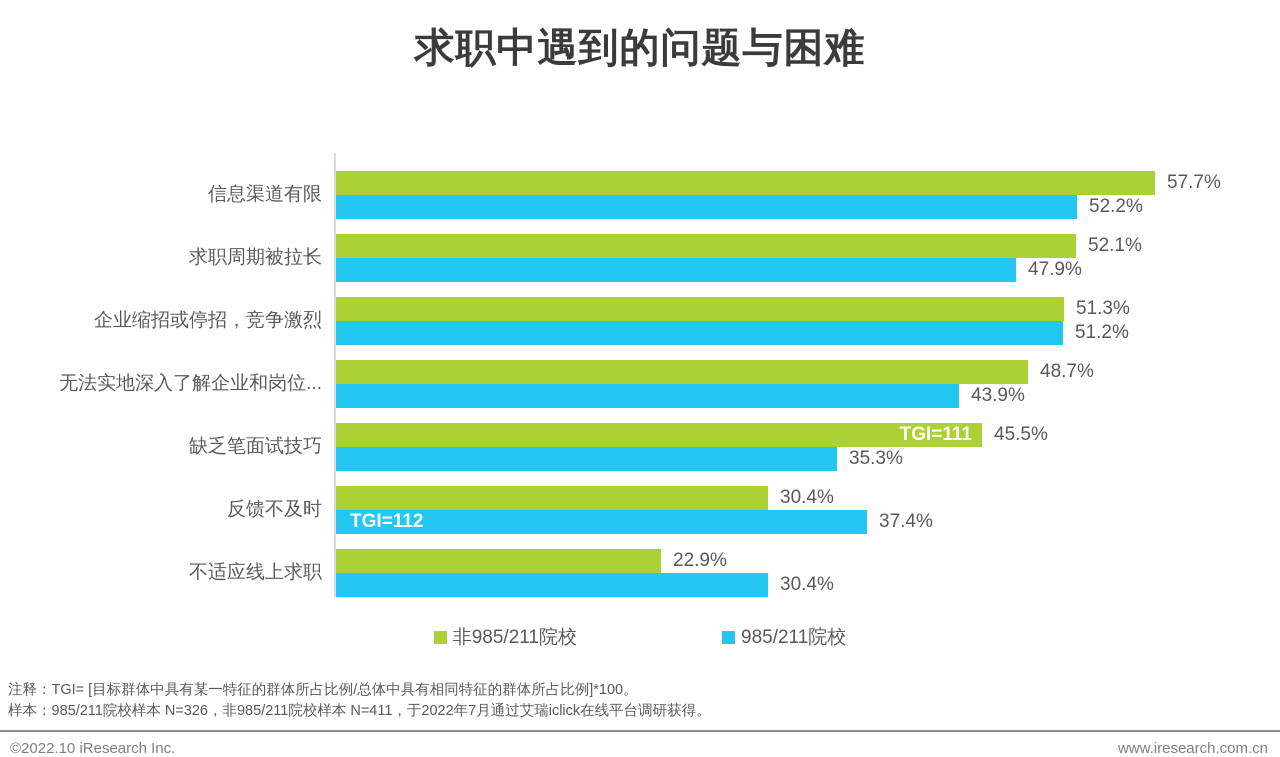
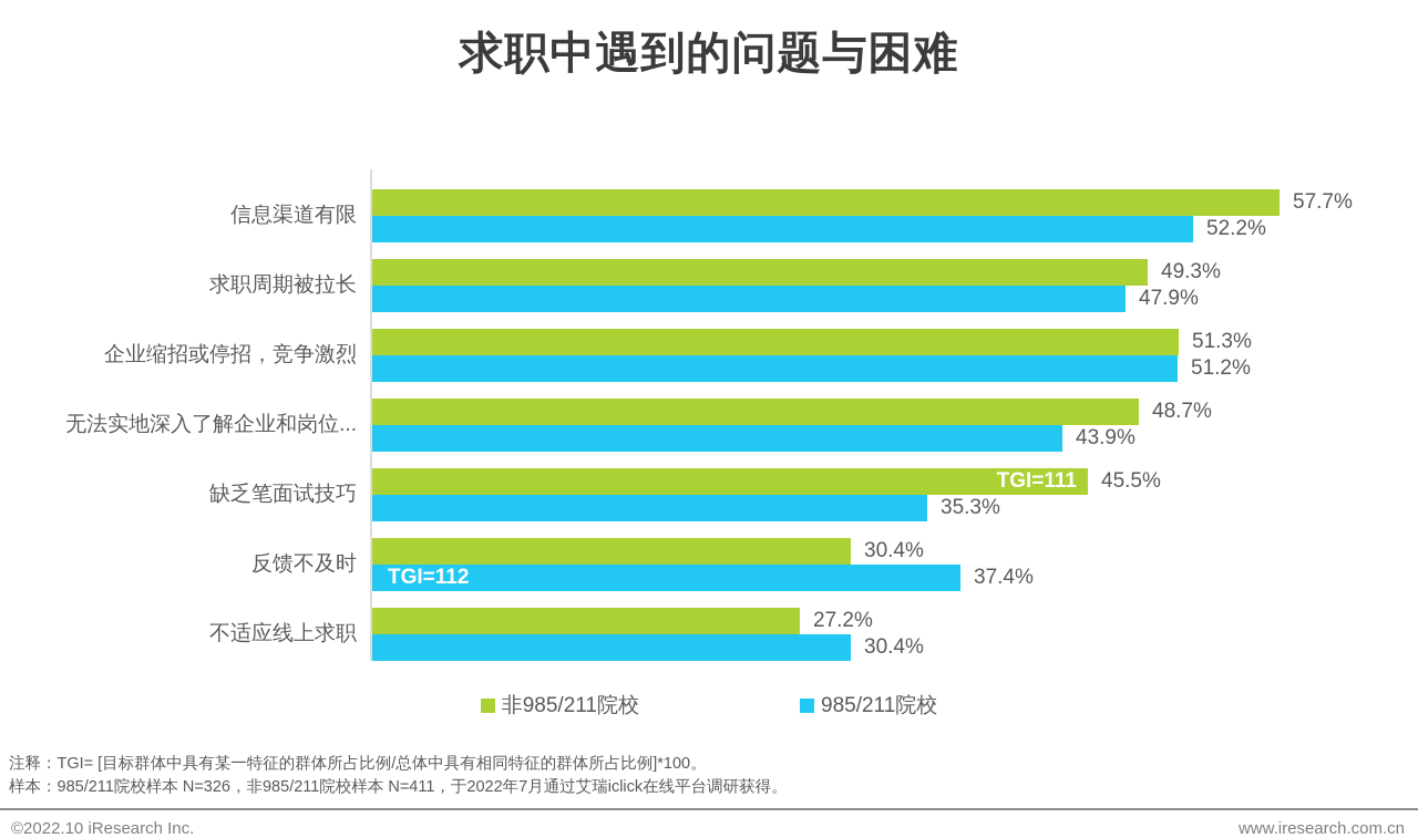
非985/211院校/求职周期被拉长: 52.1% -> 49.3%
非985/211院校/不适应线上求职: 22.9% -> 27.2%
